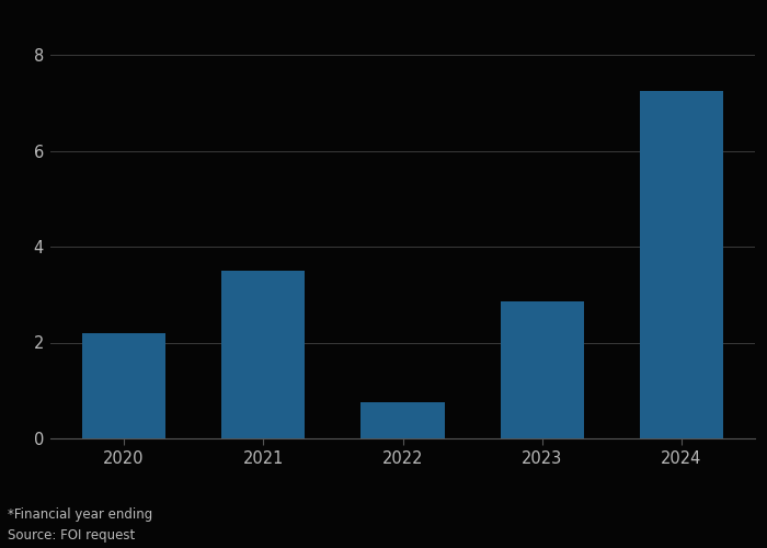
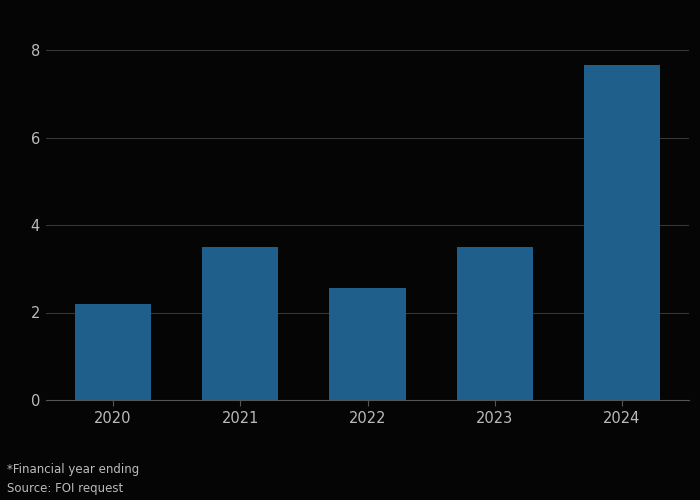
2022: 0.75 -> 2.55
2023: 2.85 -> 3.50
2024: 7.25 -> 7.65
